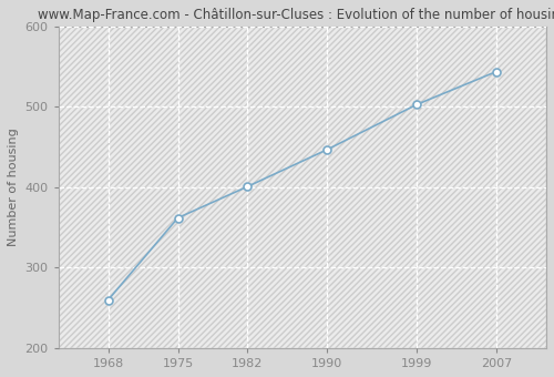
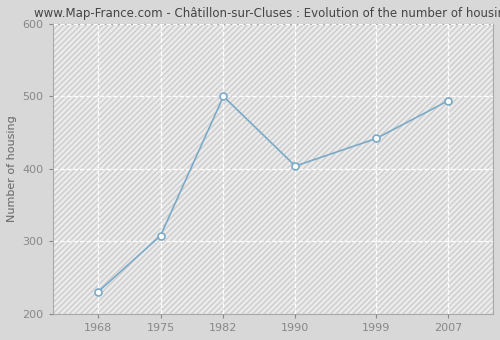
1968: 260 -> 230
1975: 362 -> 308
1982: 401 -> 500
1990: 447 -> 404
1999: 503 -> 442
2007: 544 -> 494
